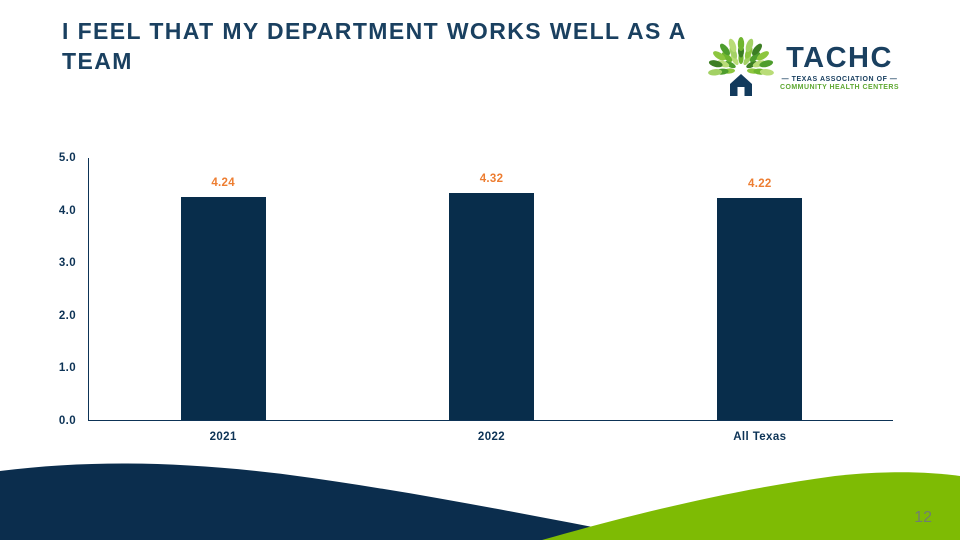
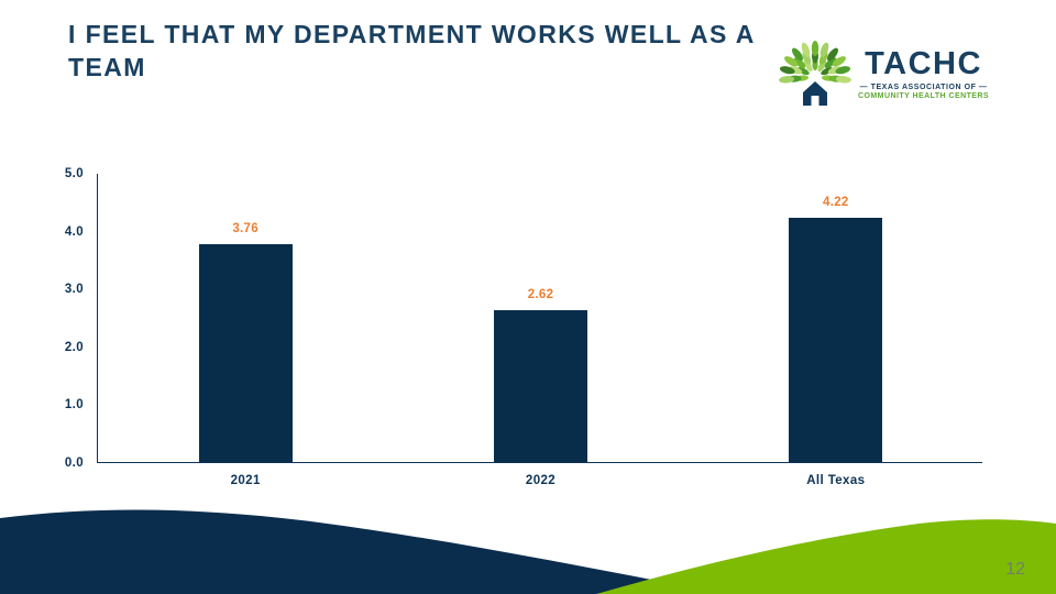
2021: 4.24 -> 3.76
2022: 4.32 -> 2.62
